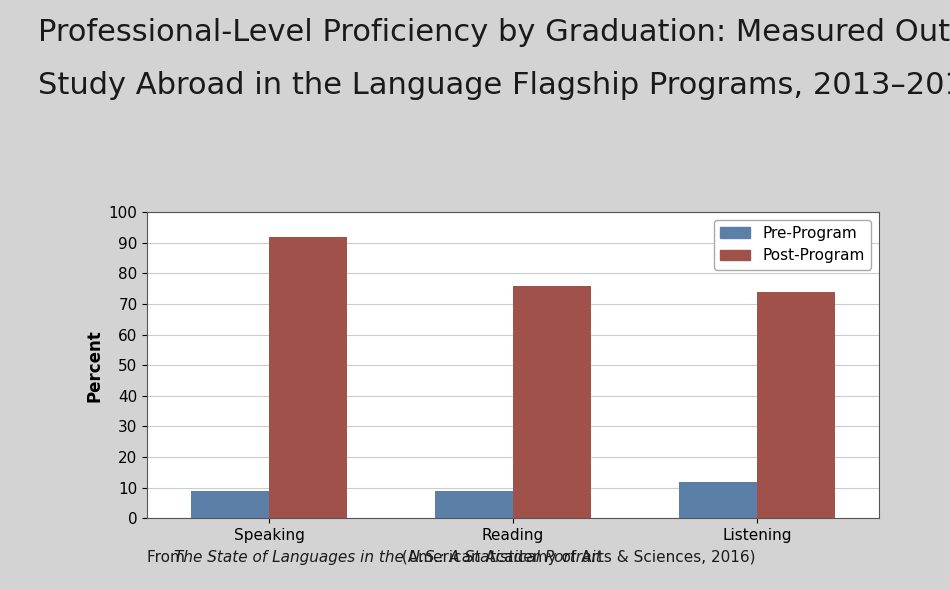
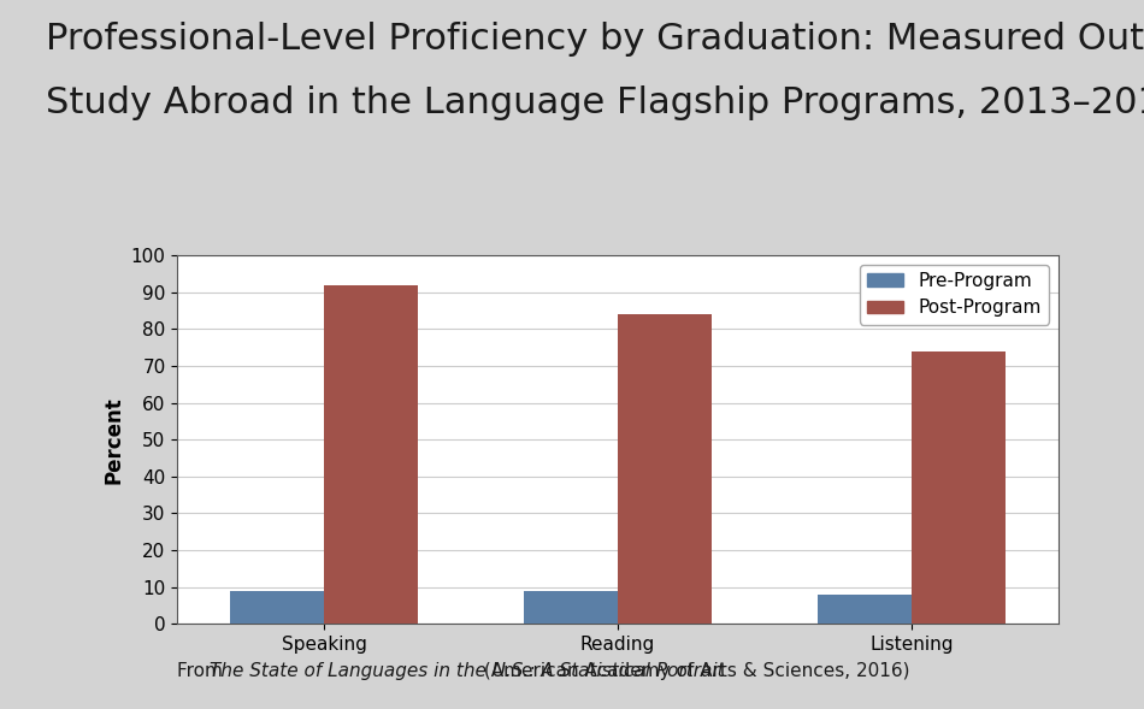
Post-Program/Reading: 76 -> 84
Pre-Program/Listening: 12 -> 8
